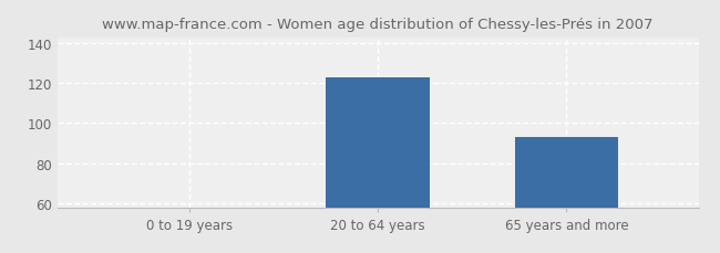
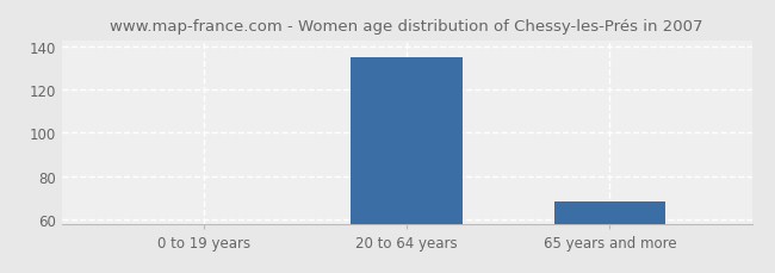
20 to 64 years: 123 -> 135
65 years and more: 93 -> 68
